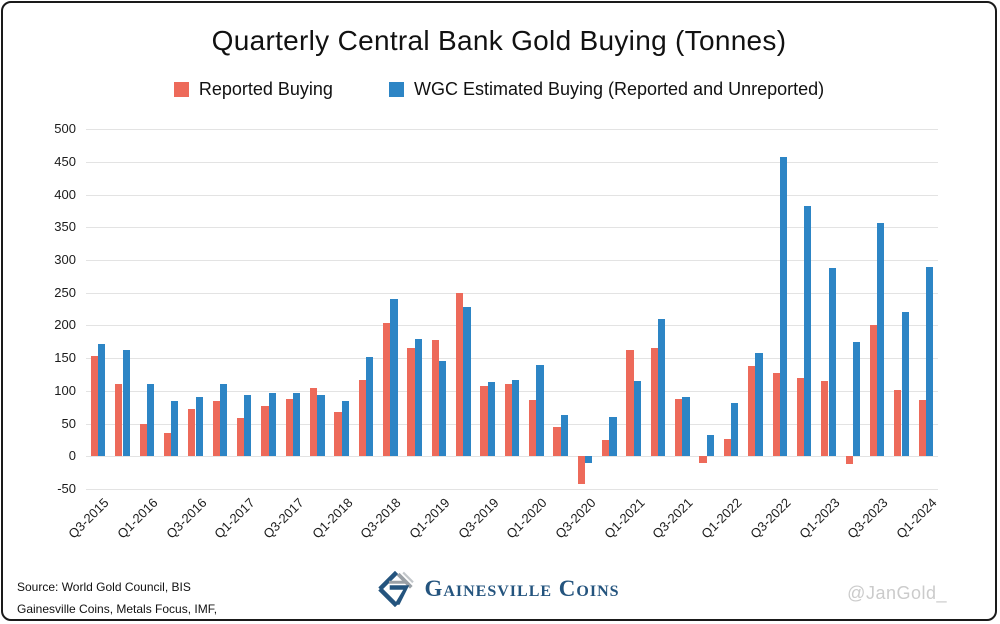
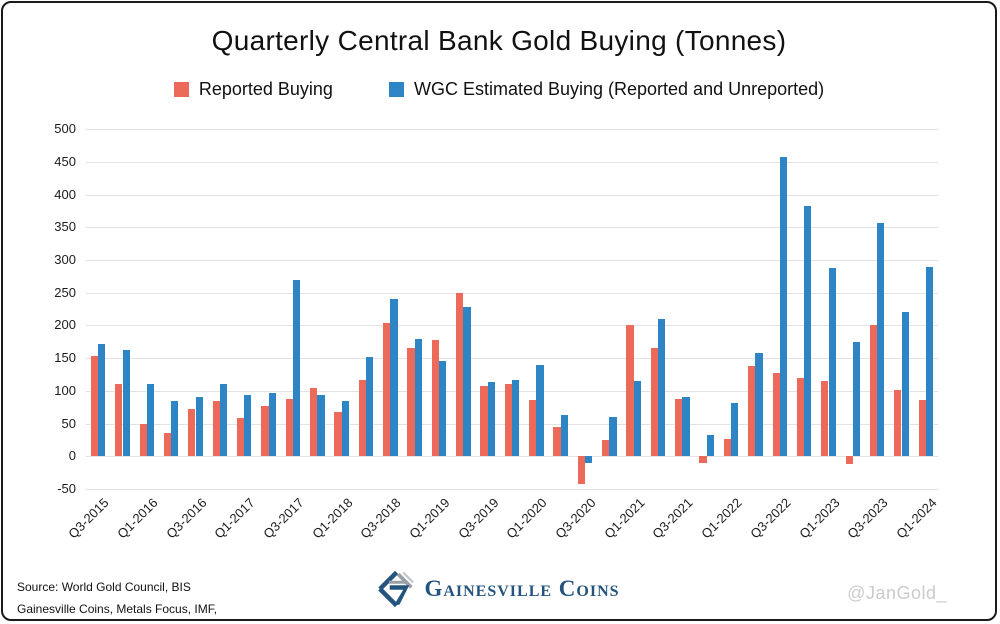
WGC Estimated Buying (Reported and Unreported)/Q3-2017: 100 -> 270
Reported Buying/Q1-2021: 160 -> 200
